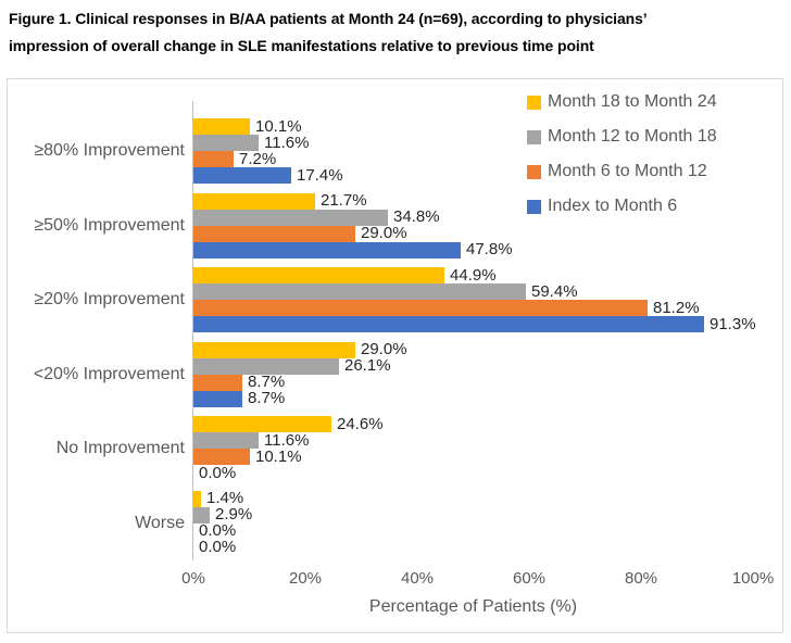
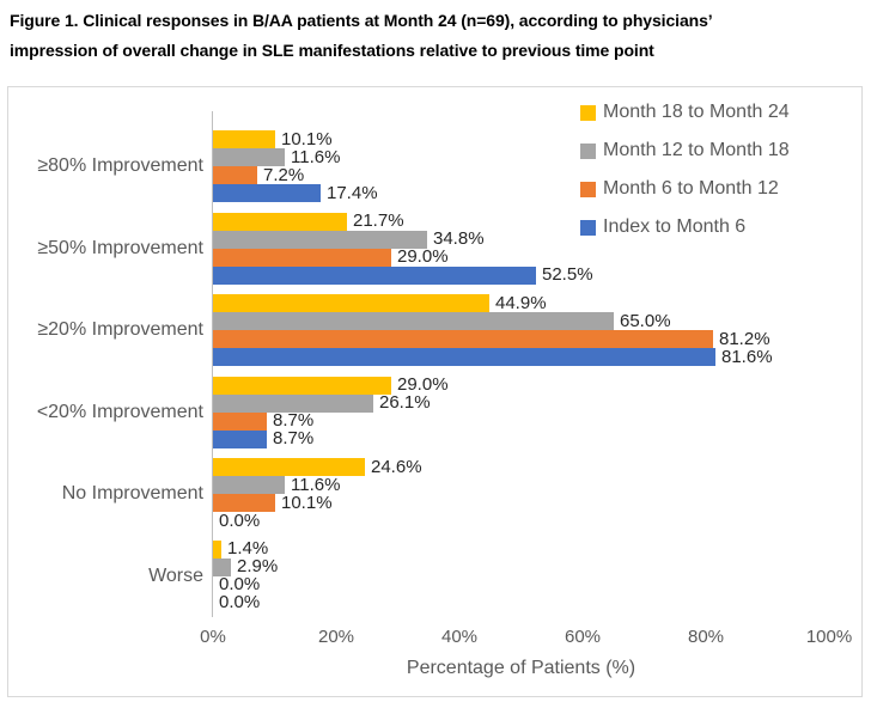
Index to Month 6/≥50% Improvement: 47.8% -> 52.5%
Month 12 to Month 18/≥20% Improvement: 59.4% -> 65.0%
Index to Month 6/≥20% Improvement: 91.3% -> 81.6%
